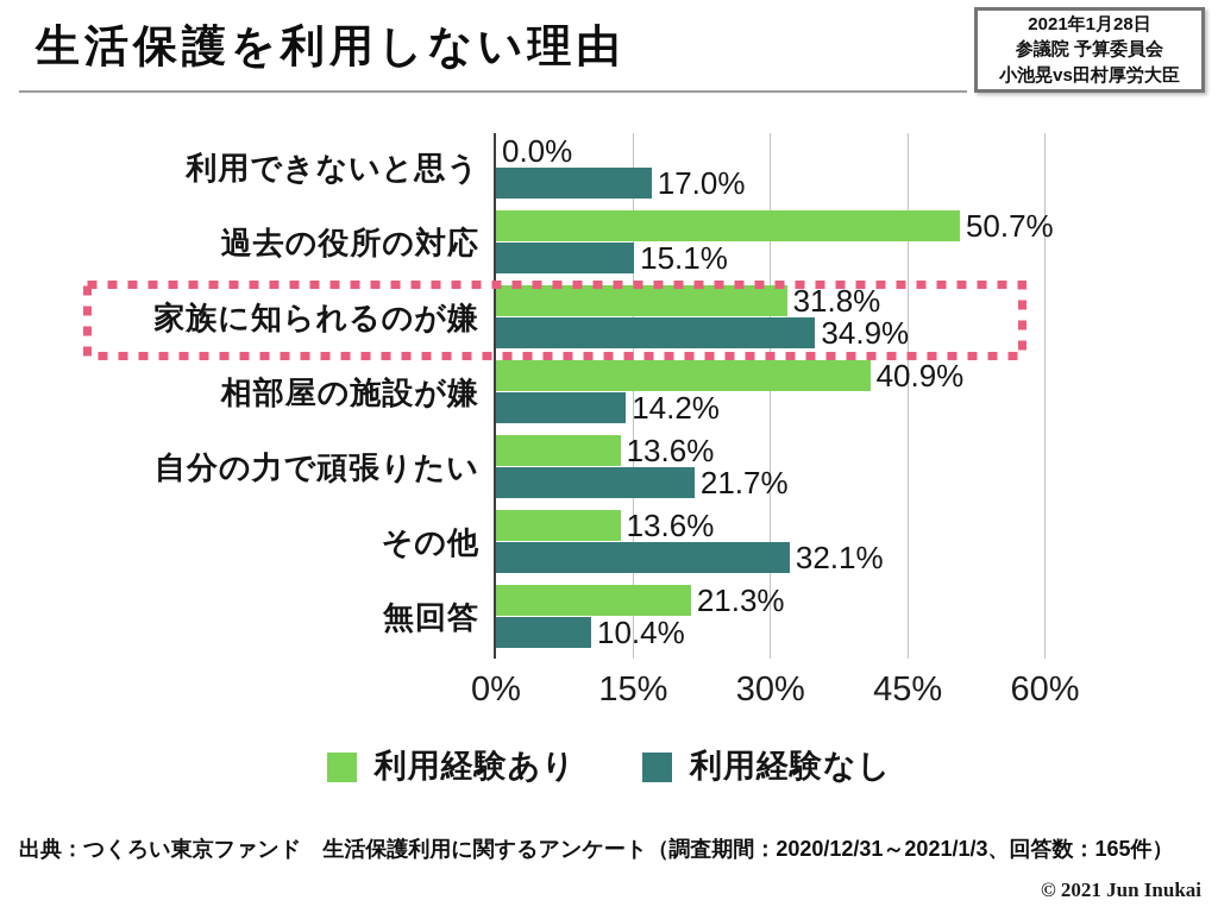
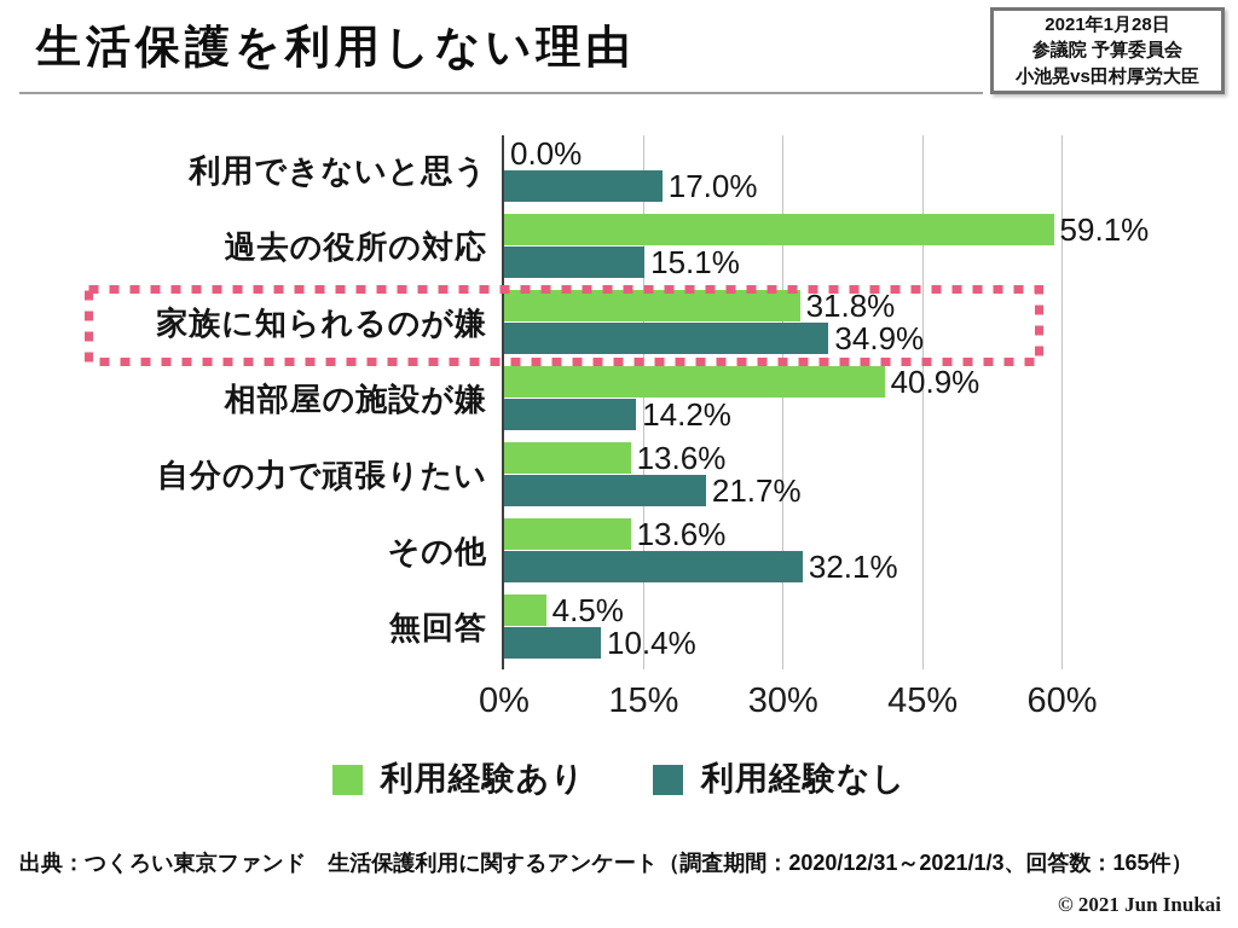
利用経験あり/過去の役所の対応: 50.7% -> 59.1%
利用経験あり/無回答: 21.3% -> 4.5%
